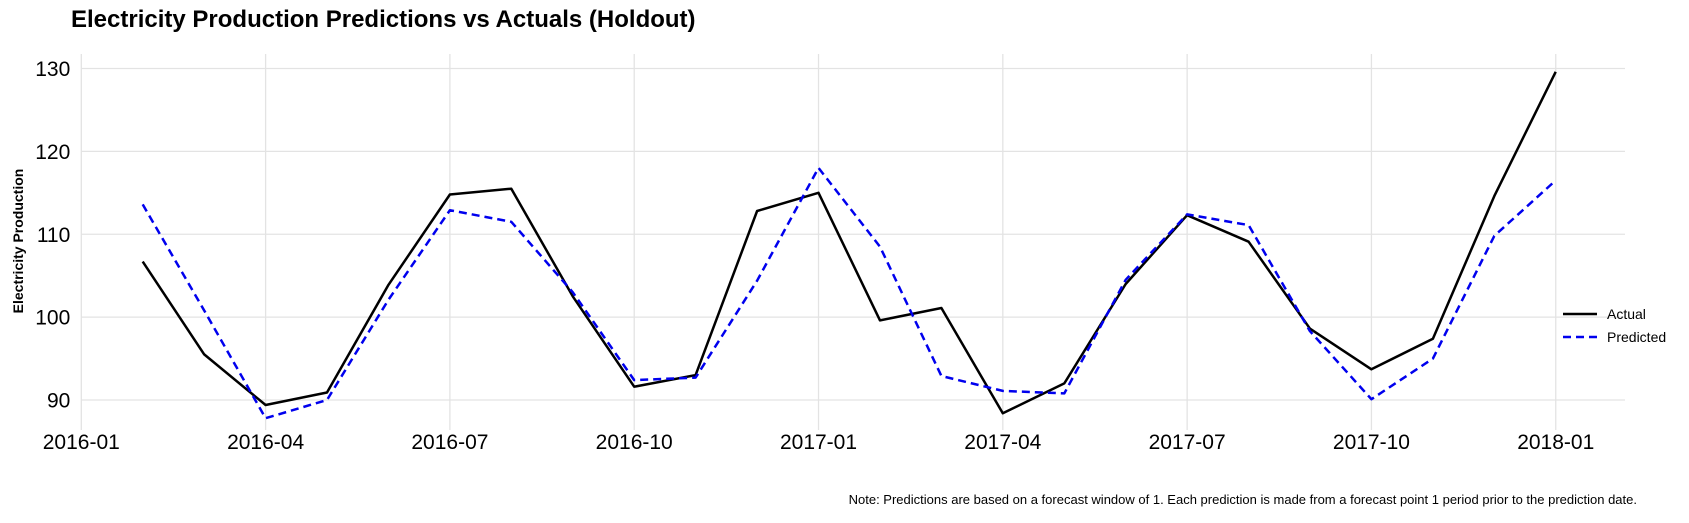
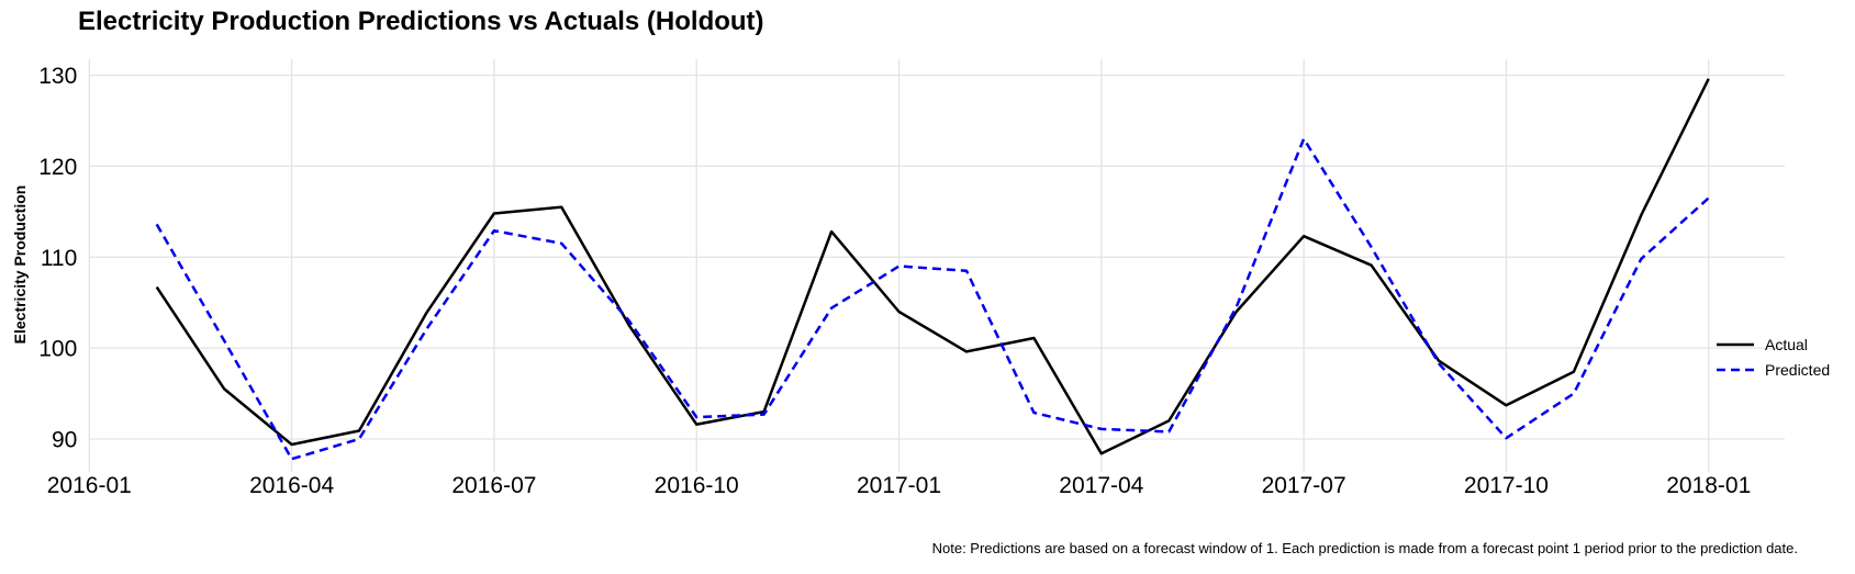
Actual/2017-01: 115 -> 104
Predicted/2017-01: 118 -> 109
Predicted/2017-07: 112 -> 123
